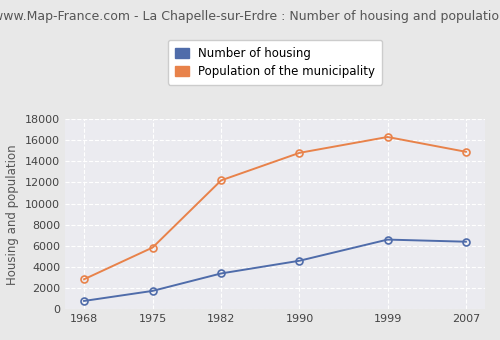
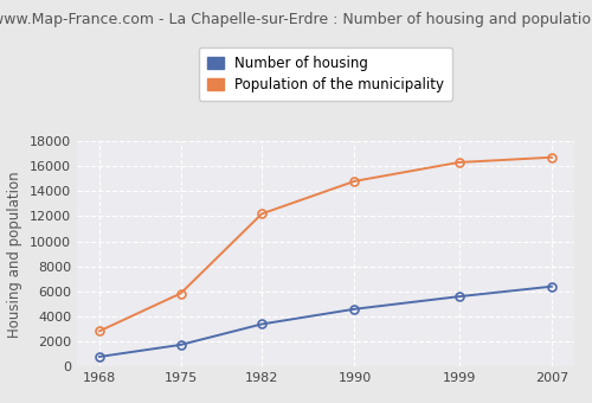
Number of housing/1999: 6600 -> 5600
Population of the municipality/2007: 14900 -> 16700
